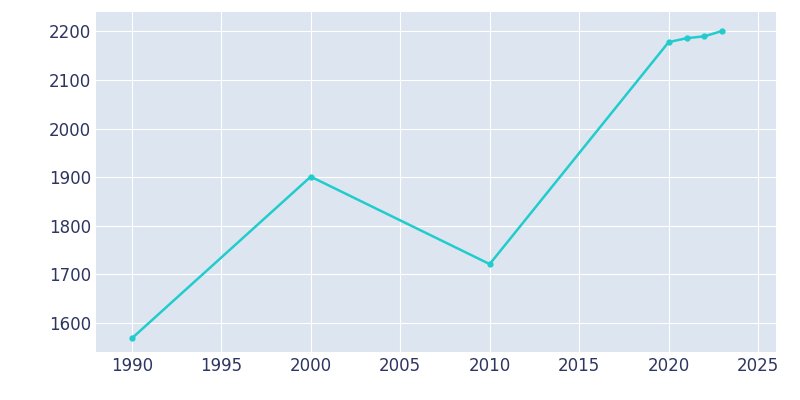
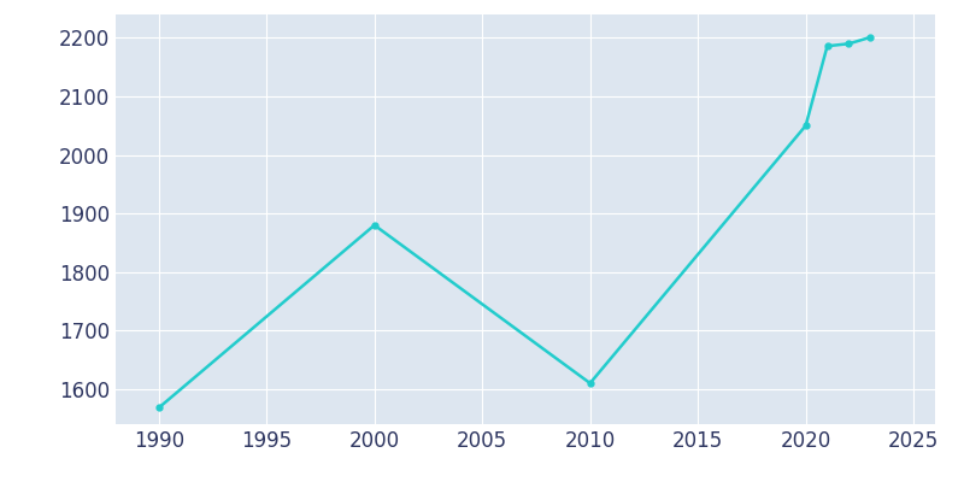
2000: 1901 -> 1880
2010: 1721 -> 1610
2020: 2178 -> 2050
